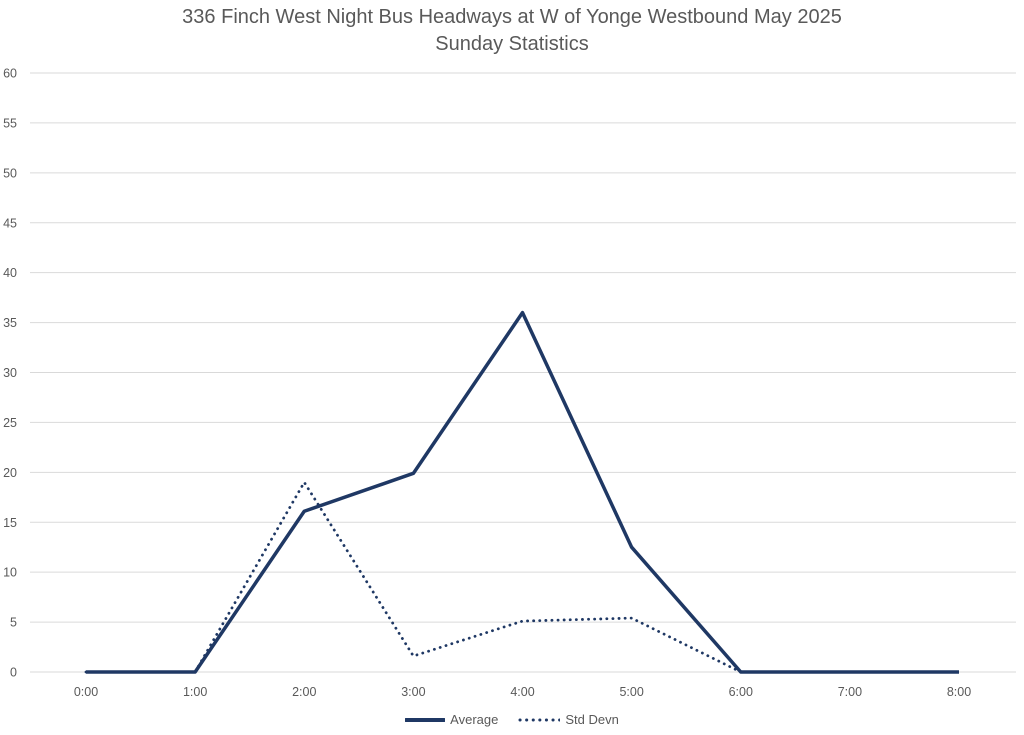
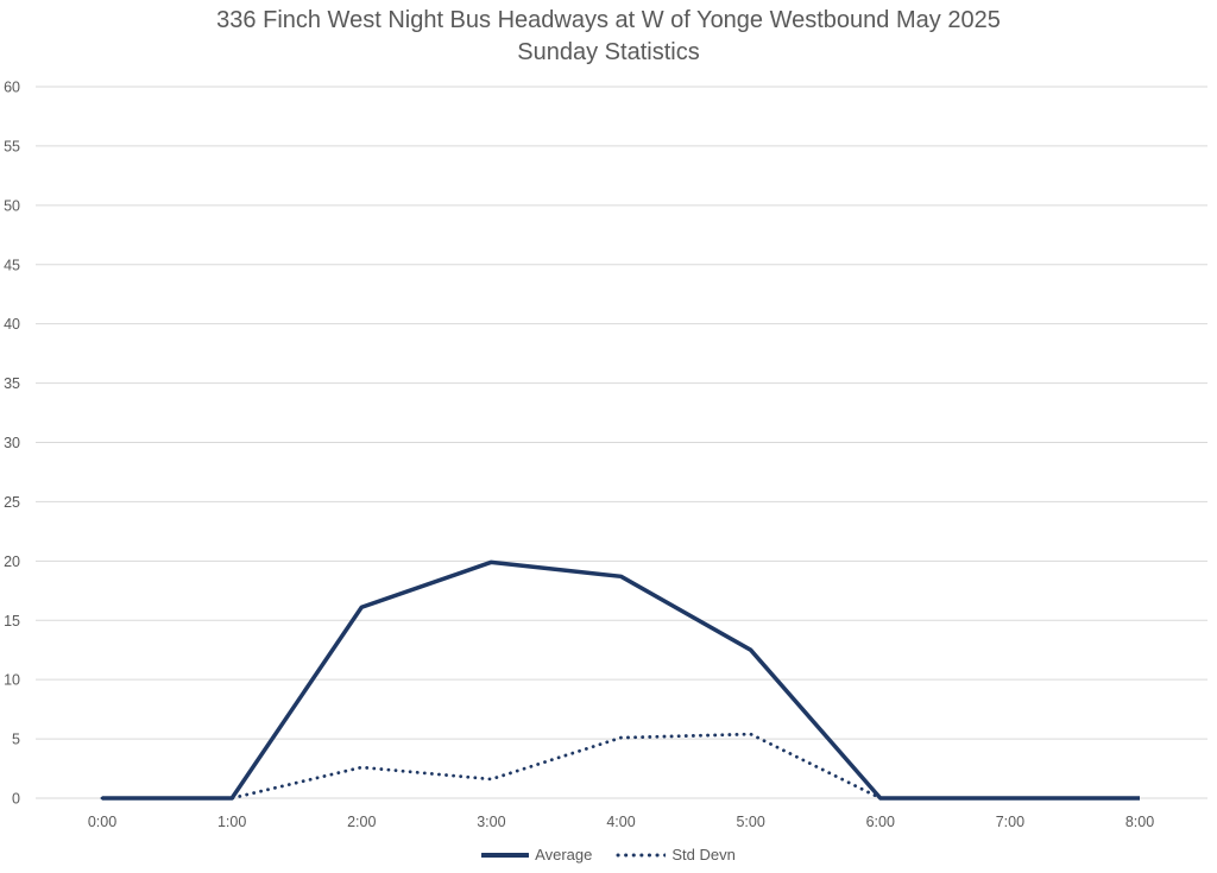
Std Devn/2:00: 19 -> 3
Average/4:00: 36 -> 19
